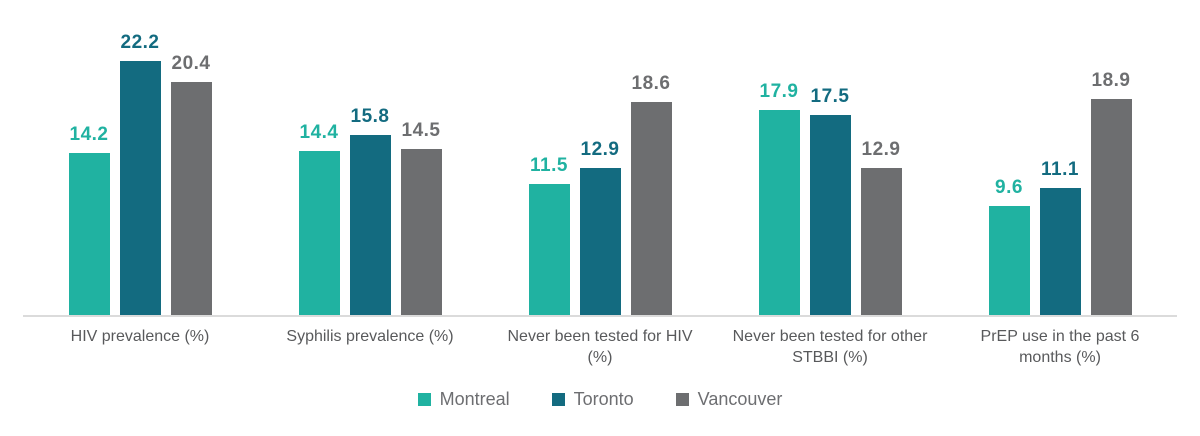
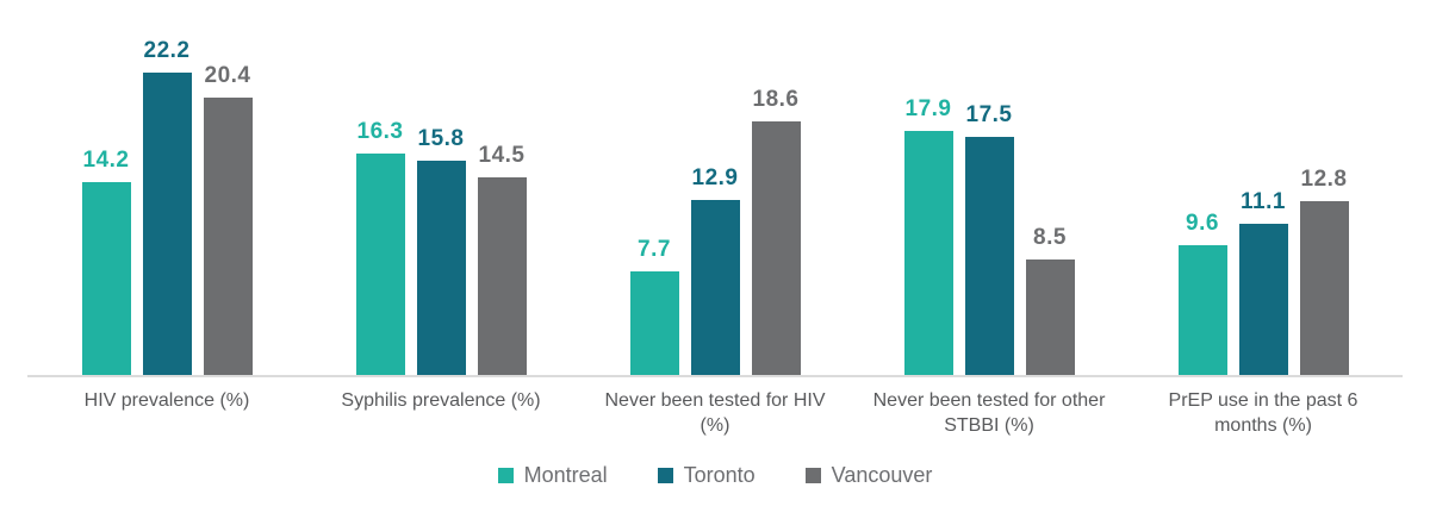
Montreal/Syphilis prevalence (%): 14.4 -> 16.3
Montreal/Never been tested for HIV (%): 11.5 -> 7.7
Vancouver/Never been tested for other STBBI (%): 12.9 -> 8.5
Vancouver/PrEP use in the past 6 months (%): 18.9 -> 12.8
